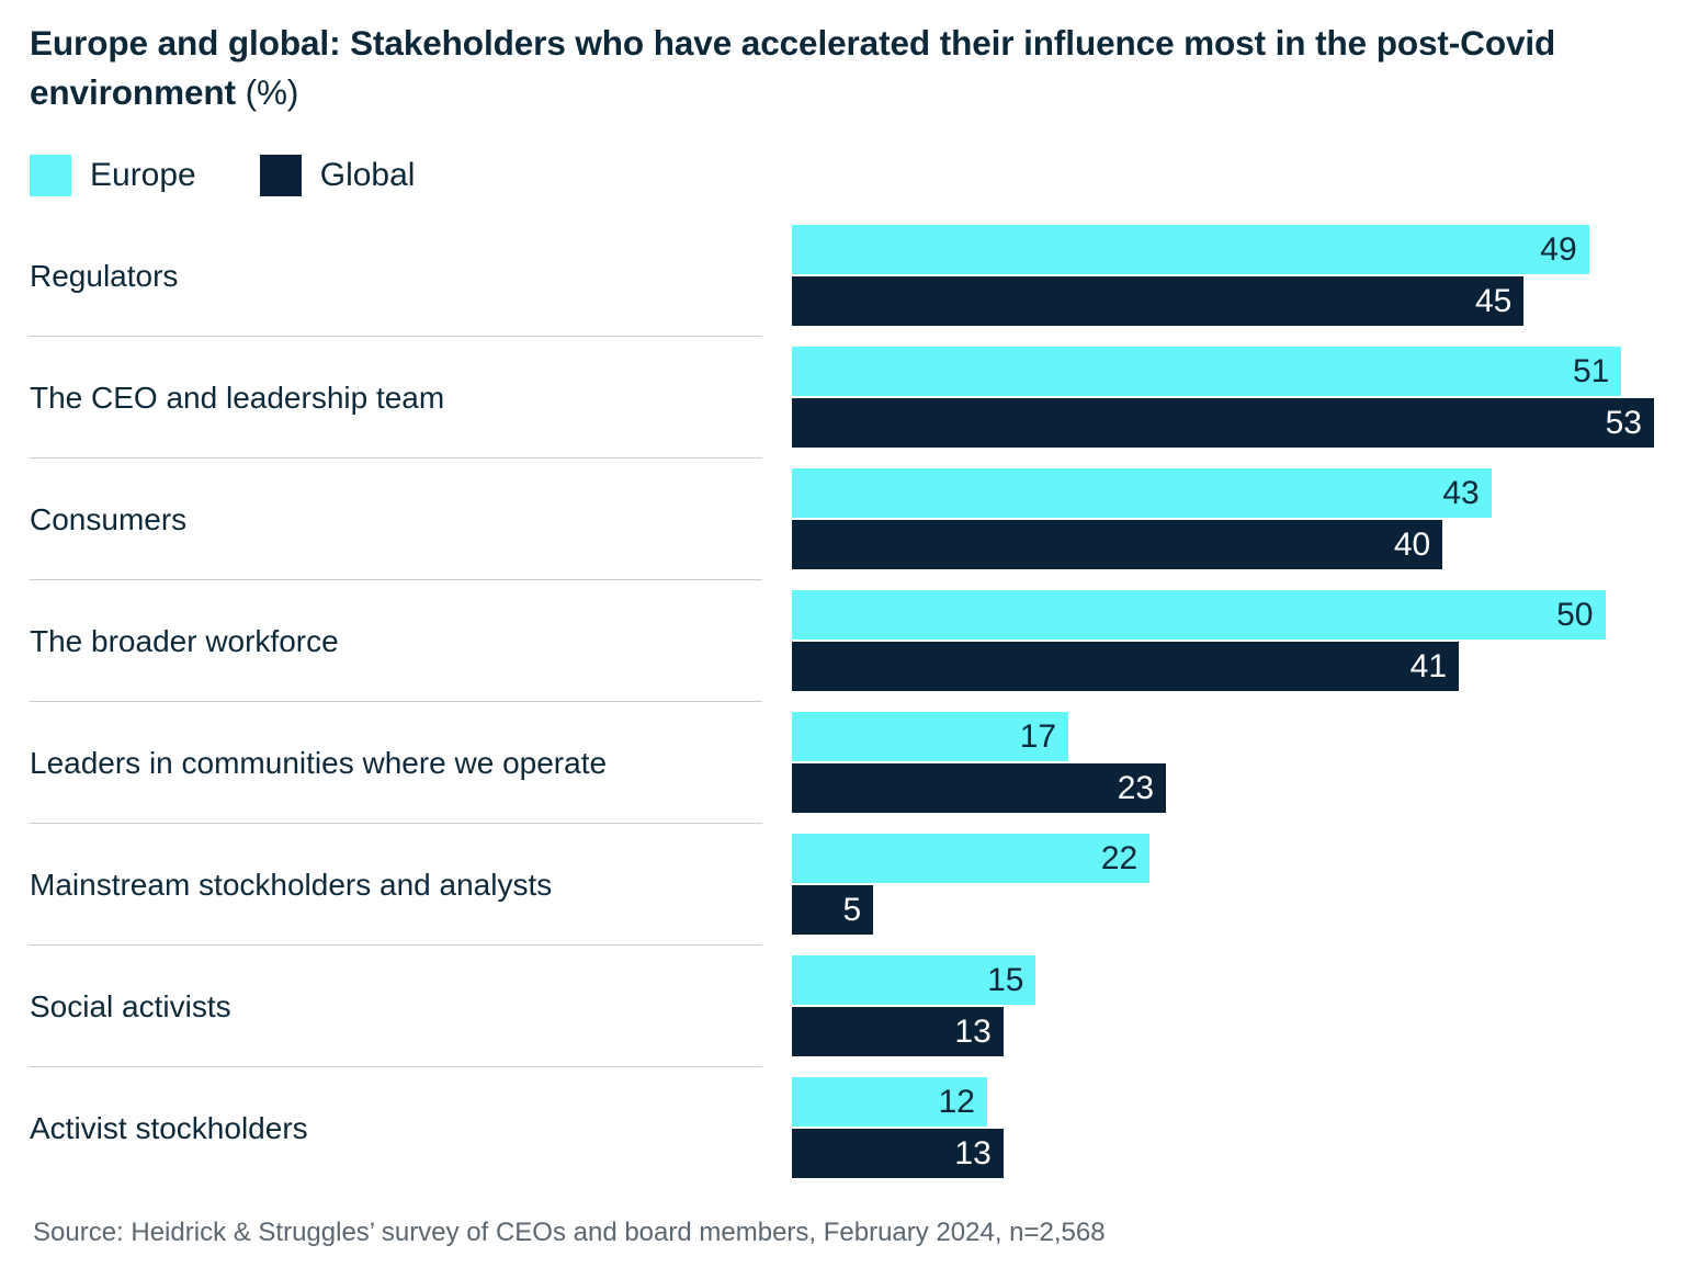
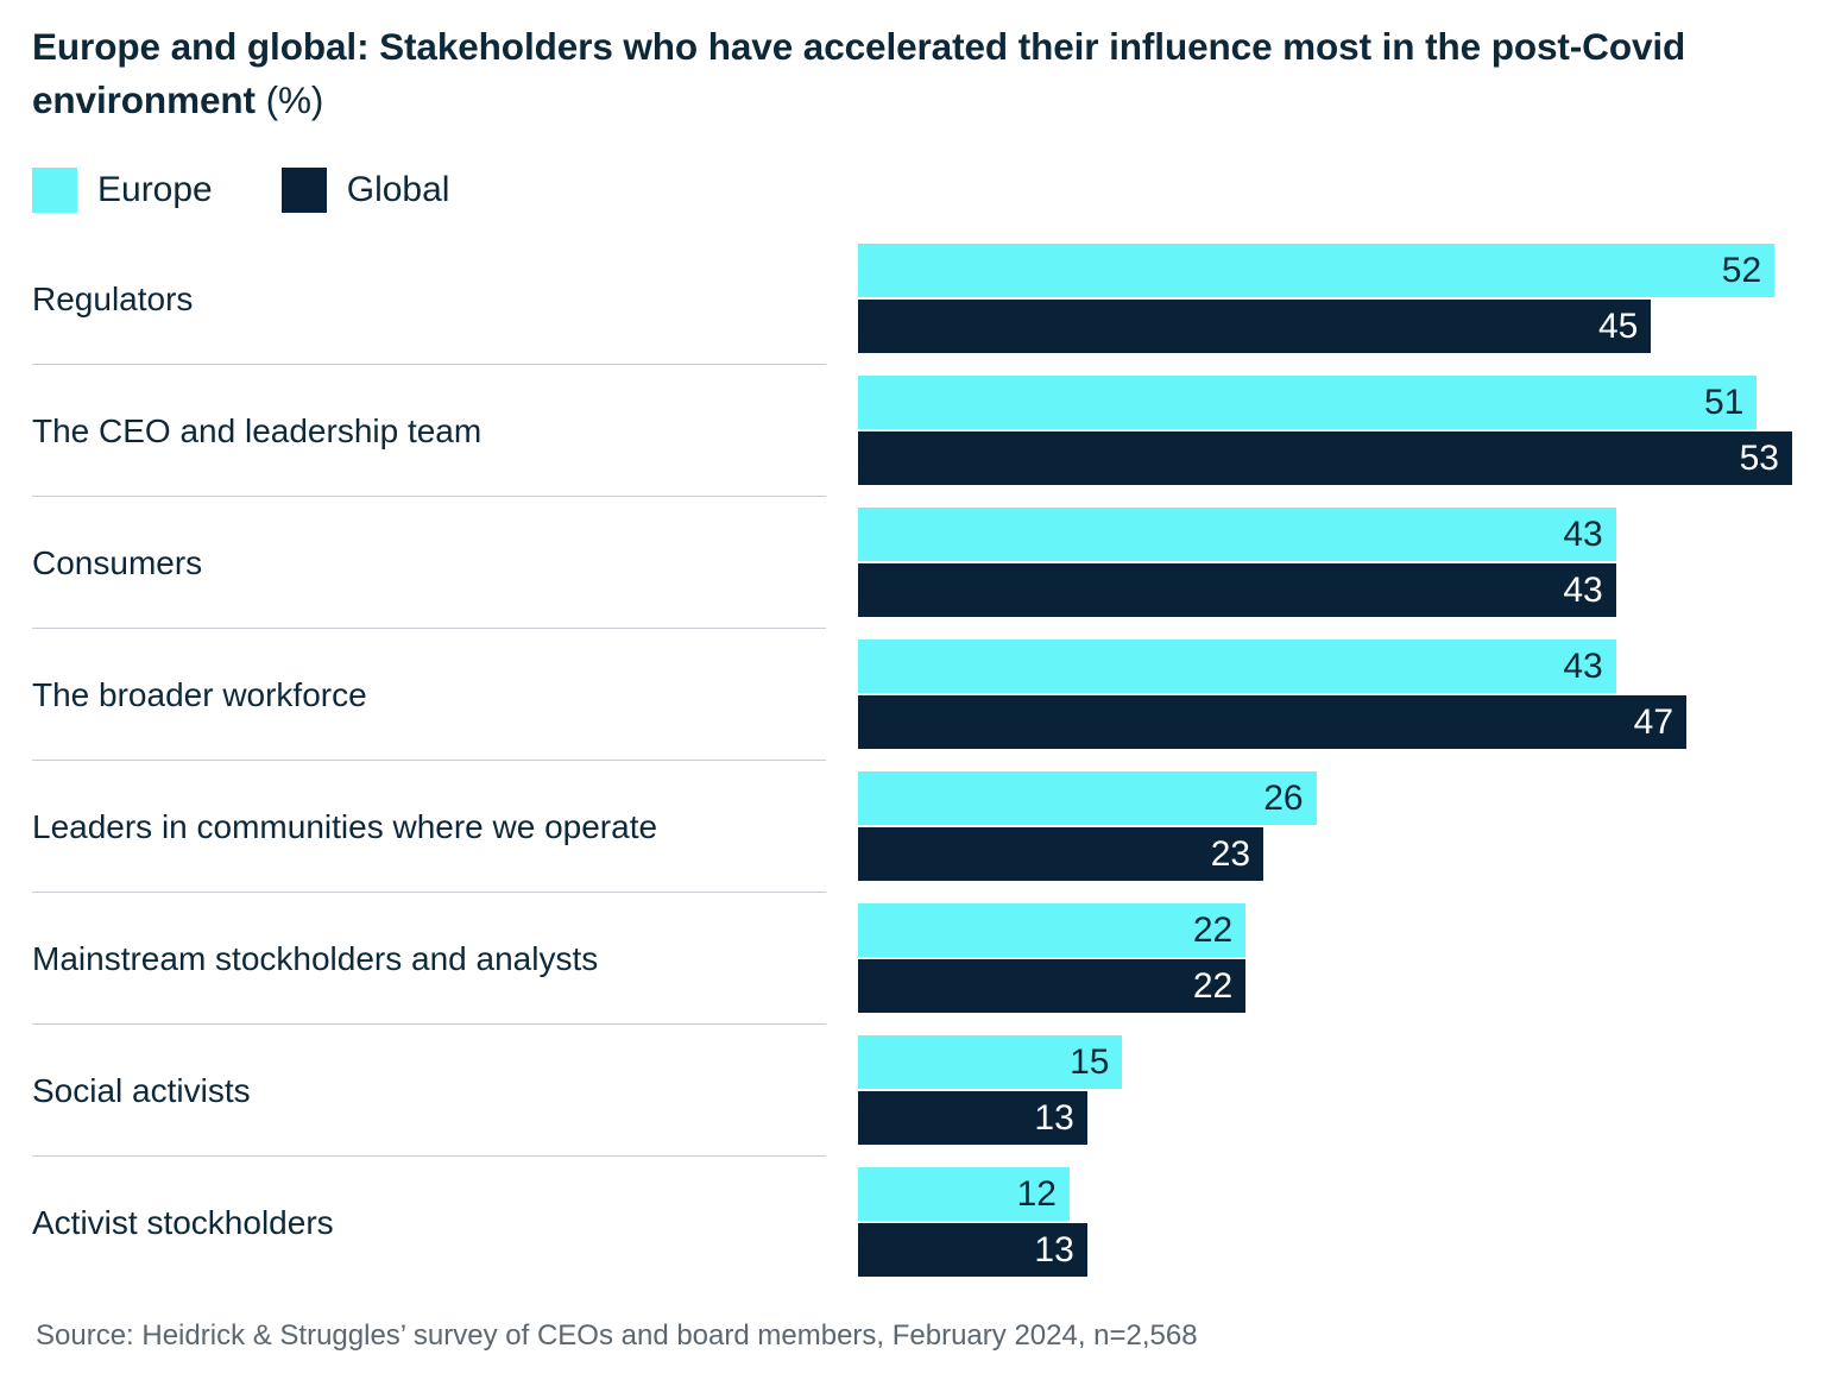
Europe/Regulators: 49 -> 52
Global/Consumers: 40 -> 43
Europe/The broader workforce: 50 -> 43
Global/The broader workforce: 41 -> 47
Europe/Leaders in communities where we operate: 17 -> 26
Global/Mainstream stockholders and analysts: 5 -> 22
